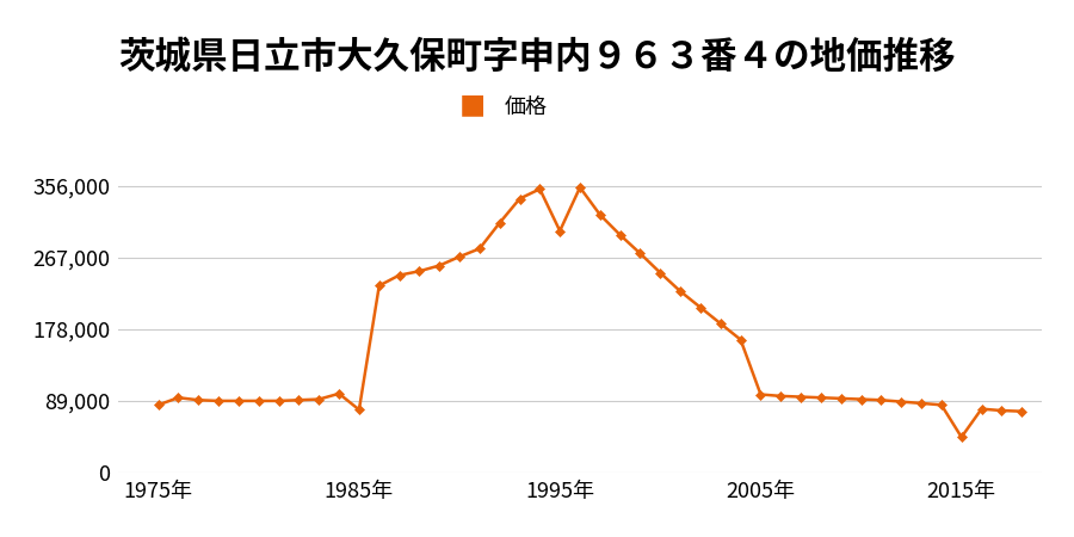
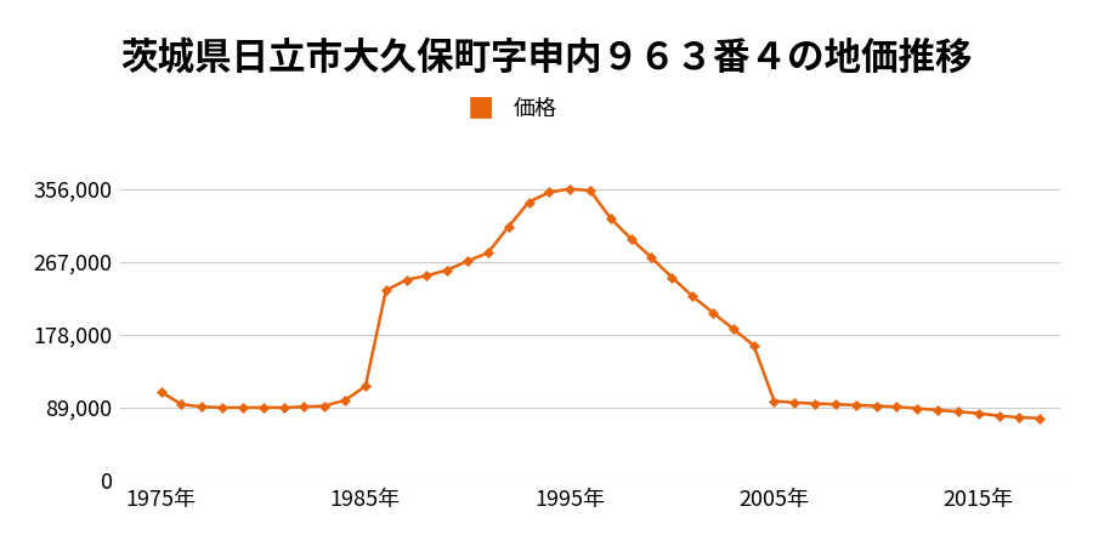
1975年: 84,000 -> 108,000
1985年: 78,000 -> 115,000
1995年: 300,000 -> 356,000
2015年: 44,000 -> 82,000
